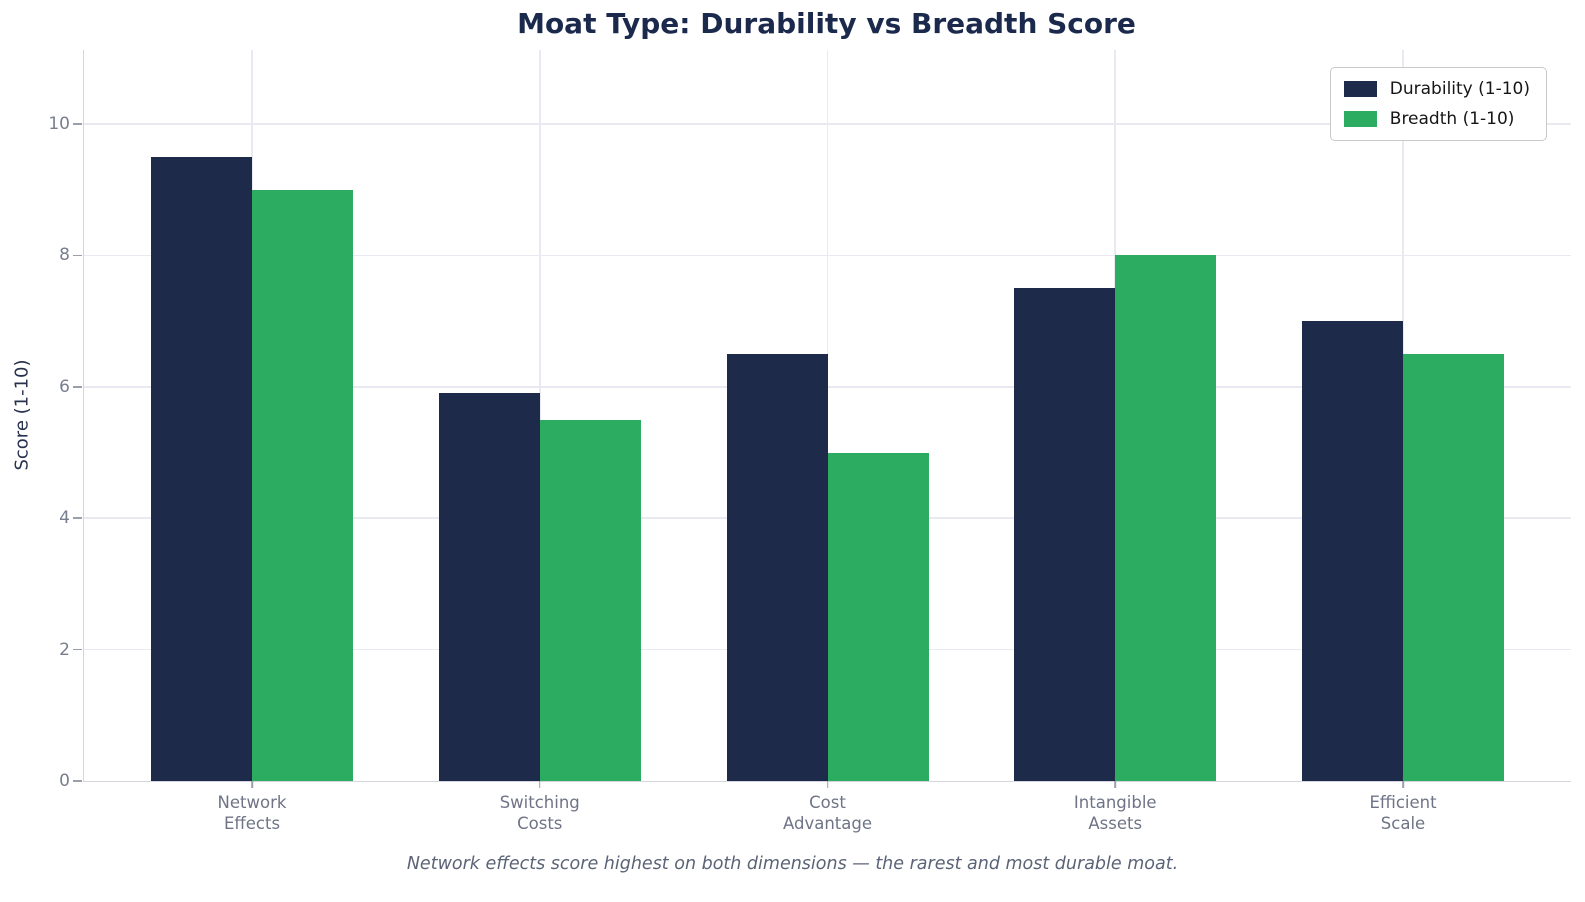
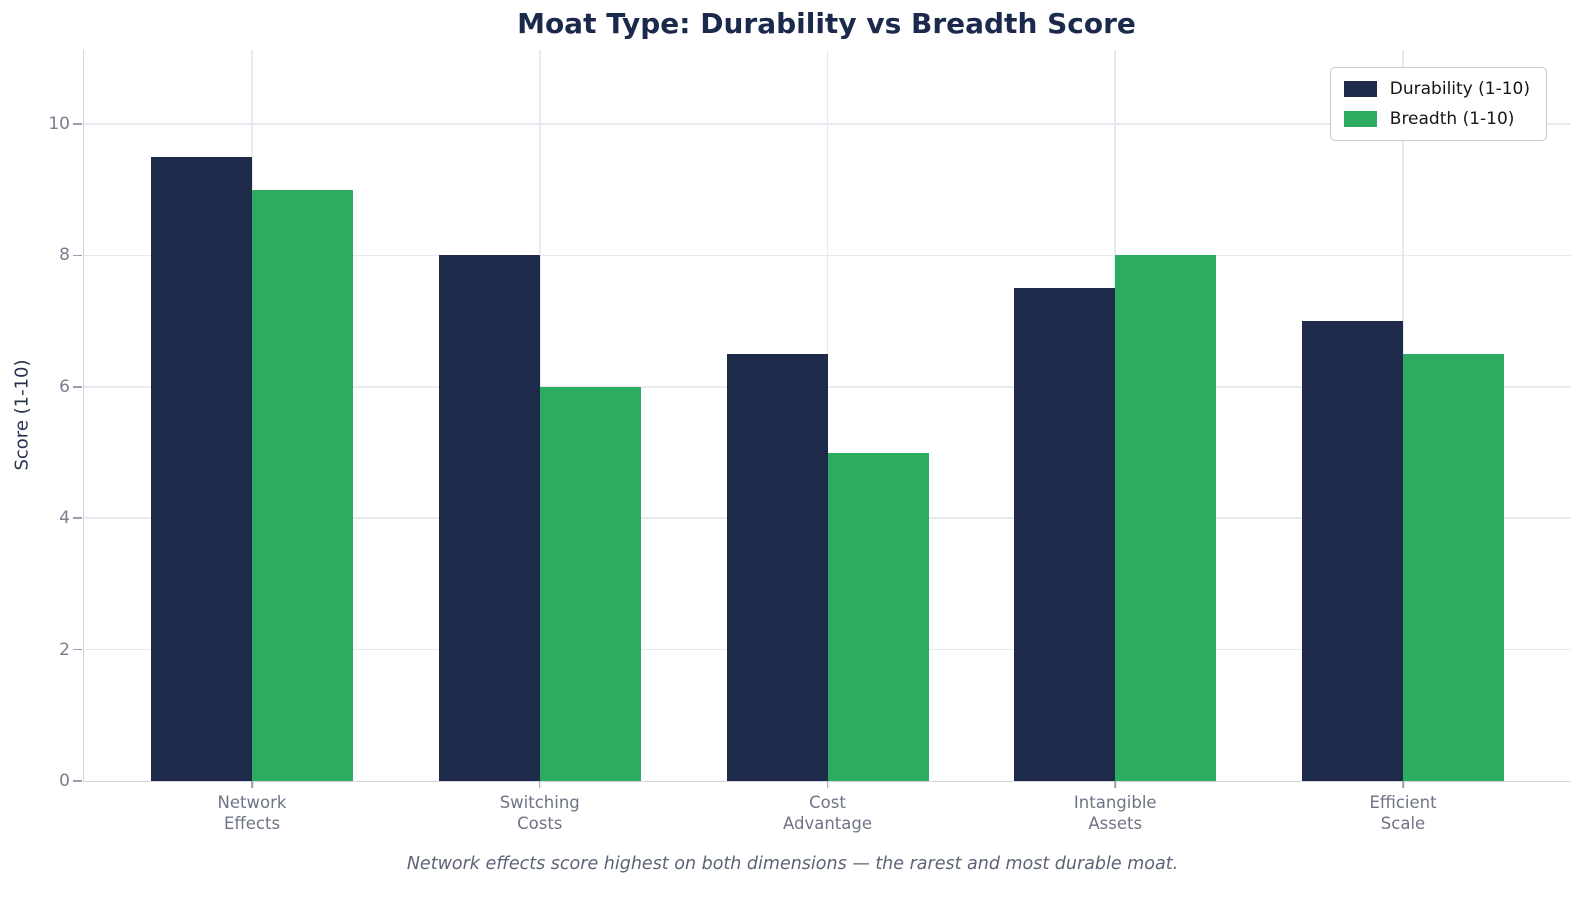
Durability (1-10)/Switching Costs: 5.9 -> 8.0
Breadth (1-10)/Switching Costs: 5.5 -> 6.0
